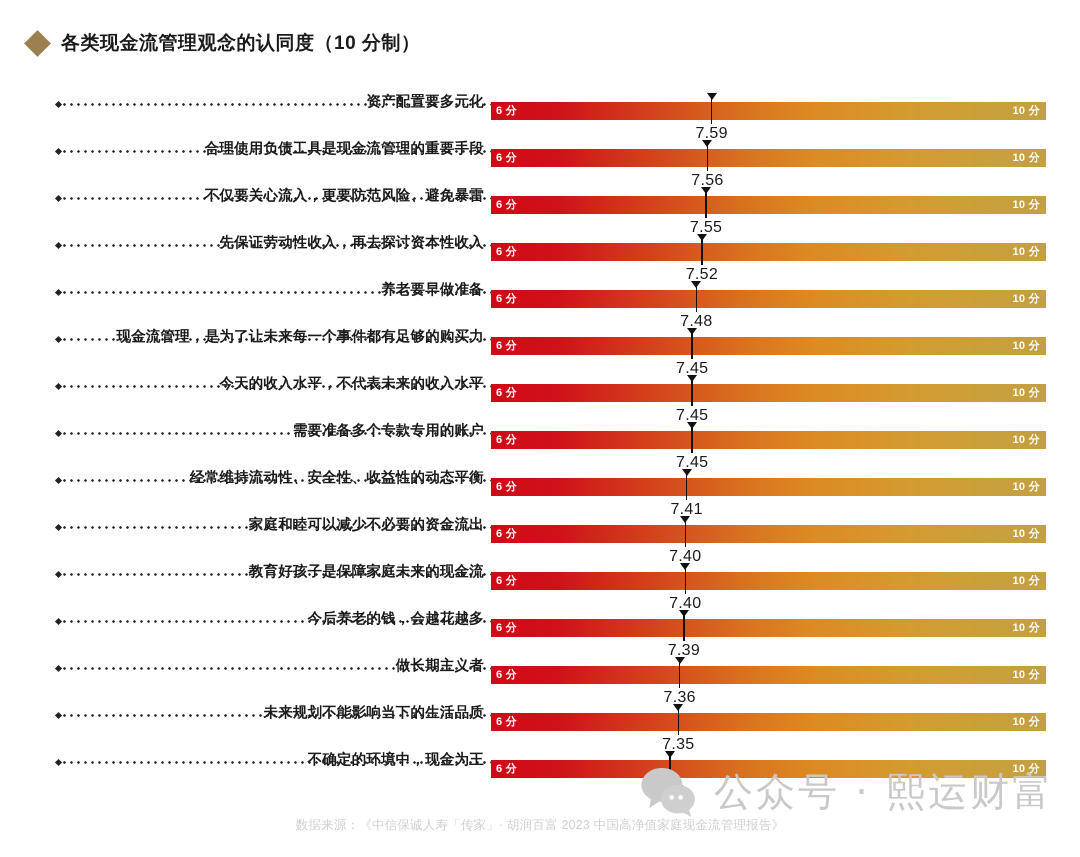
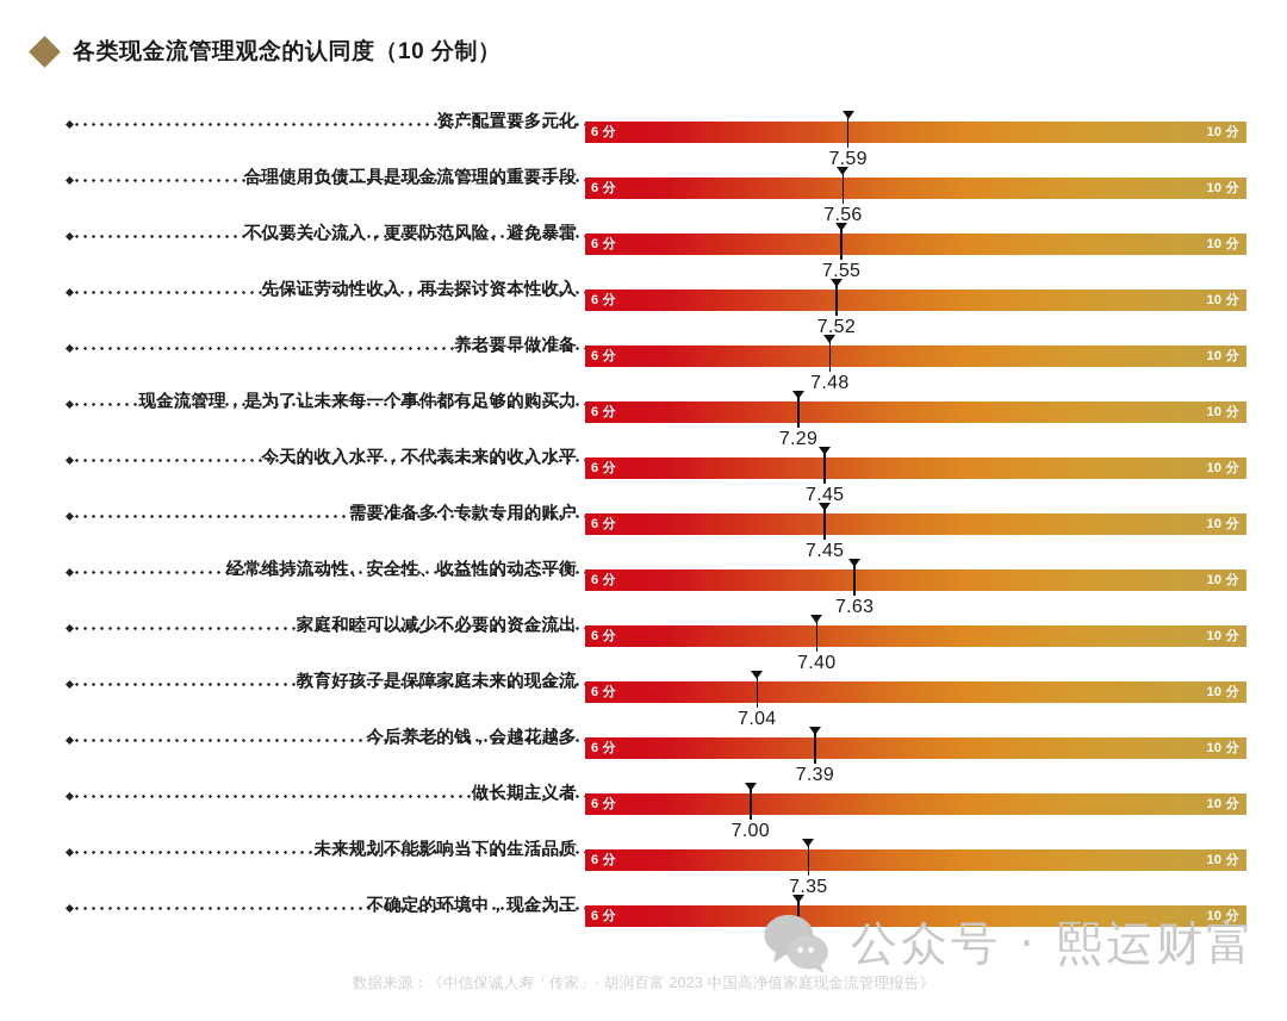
现金流管理，是为了让未来每一个事件都有足够的购买力: 7.45 -> 7.29
经常维持流动性、安全性、收益性的动态平衡: 7.41 -> 7.63
教育好孩子是保障家庭未来的现金流: 7.40 -> 7.04
做长期主义者: 7.36 -> 7.00
